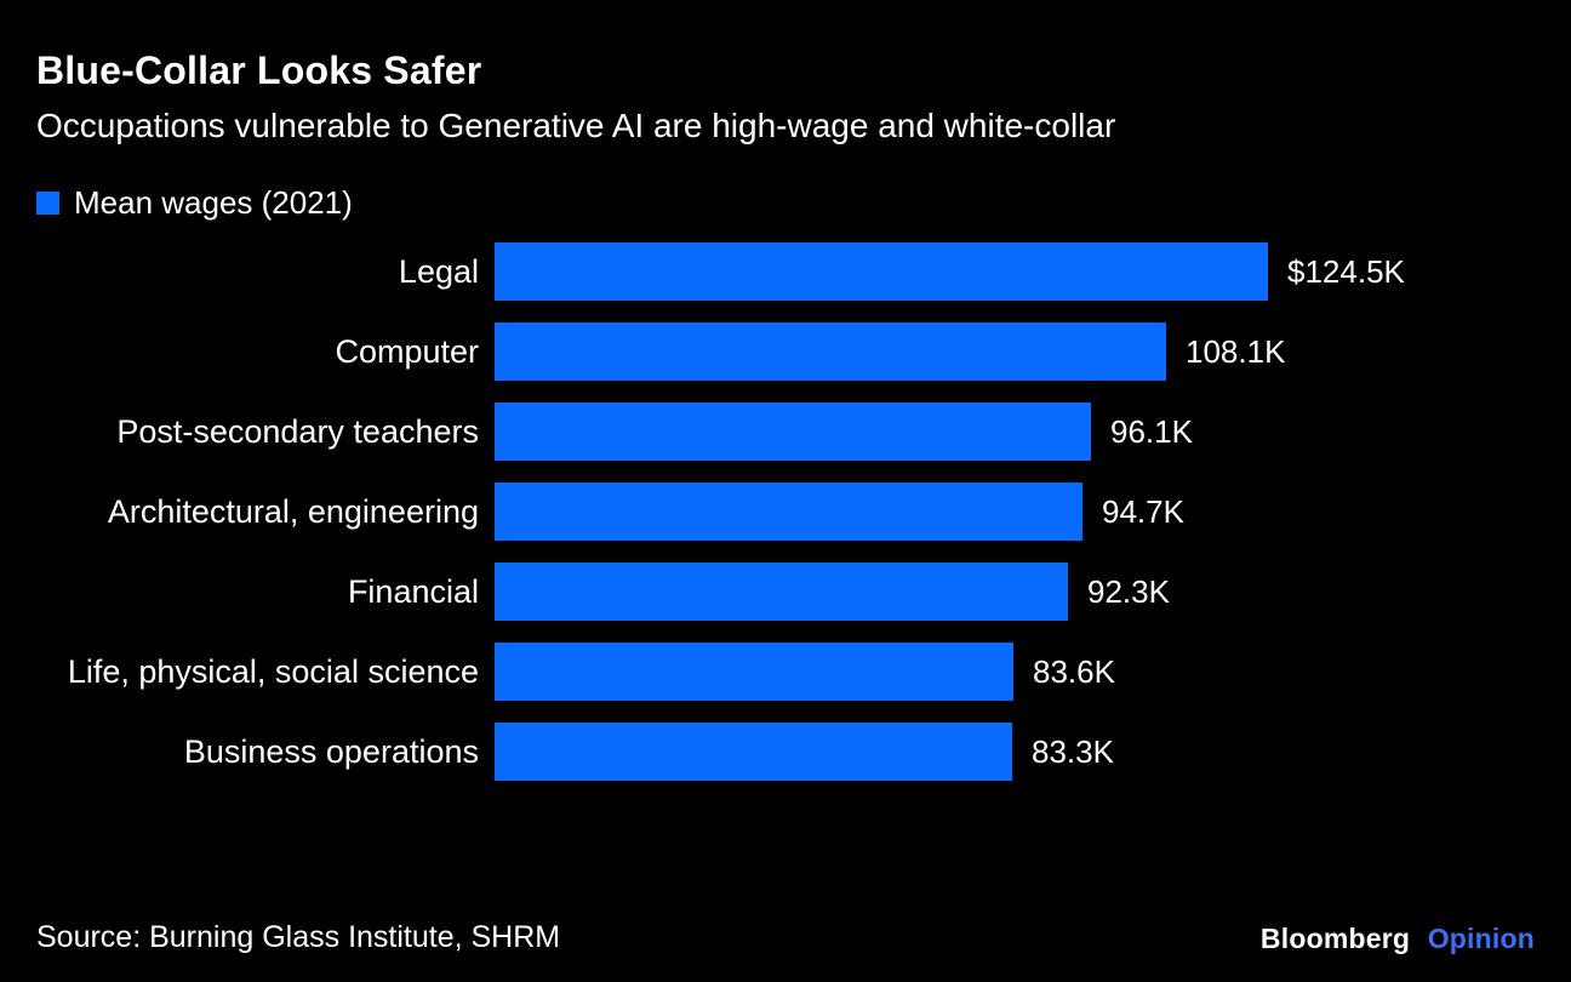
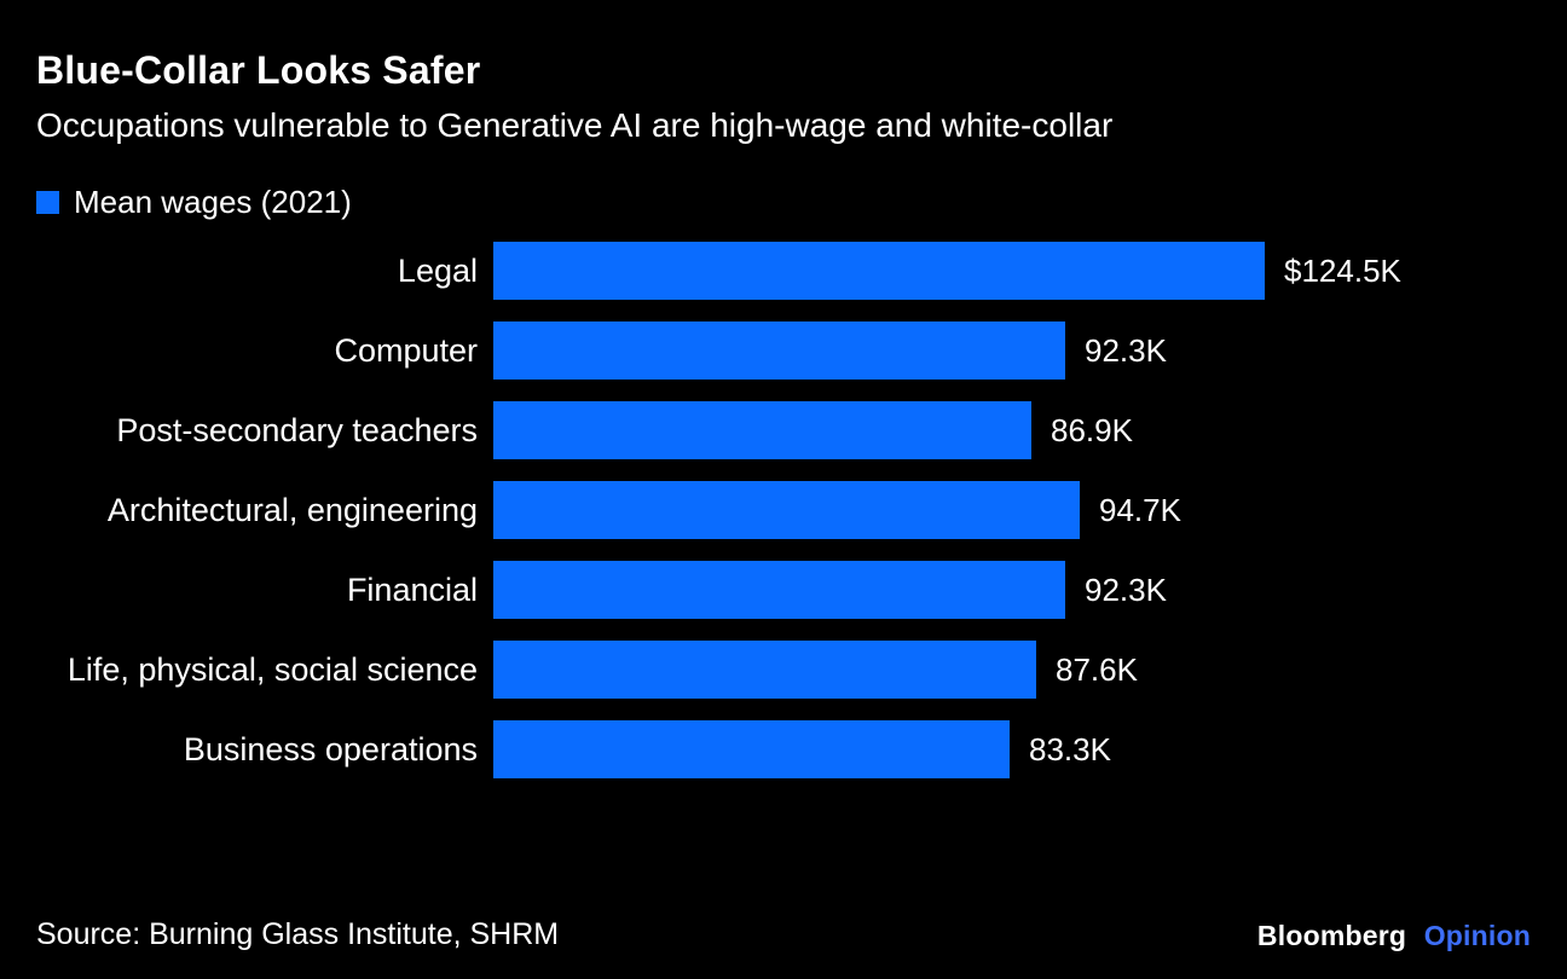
Computer: 108.1K -> 92.3K
Post-secondary teachers: 96.1K -> 86.9K
Life, physical, social science: 83.6K -> 87.6K
